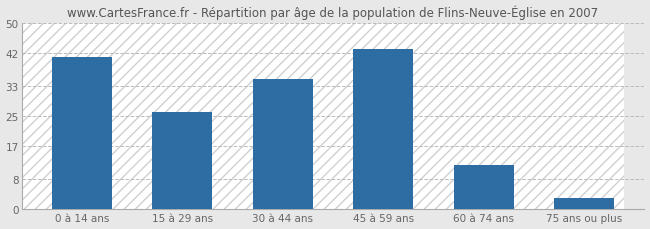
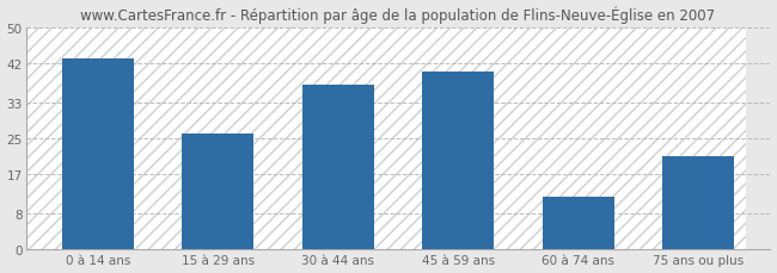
0 à 14 ans: 41 -> 43
30 à 44 ans: 35 -> 37
45 à 59 ans: 43 -> 40
75 ans ou plus: 3 -> 21
